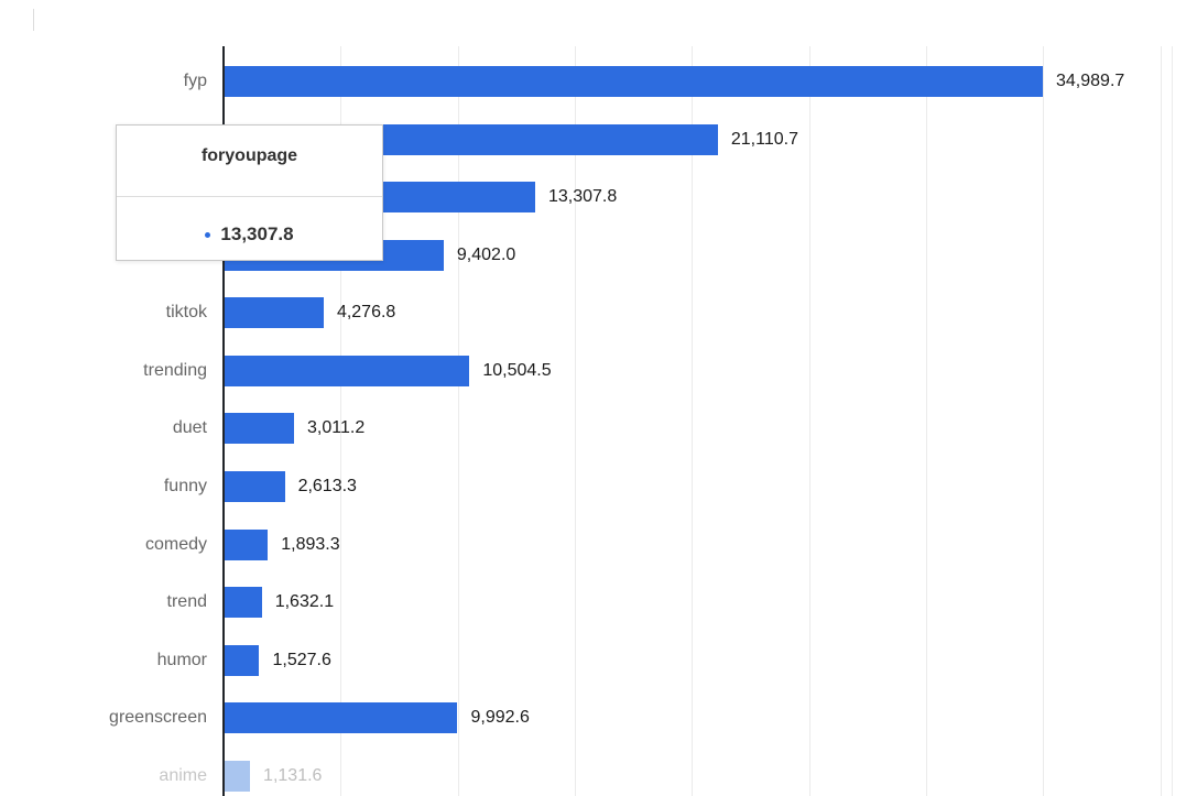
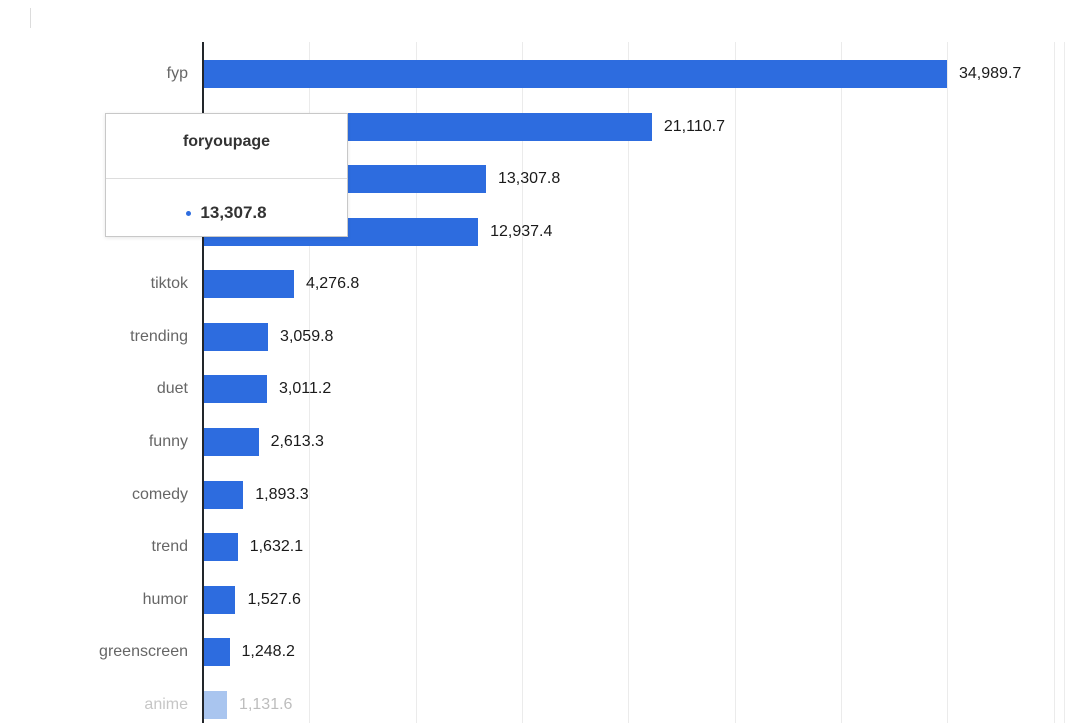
viral: 9,402.0 -> 12,937.4
trending: 10,504.5 -> 3,059.8
greenscreen: 9,992.6 -> 1,248.2
